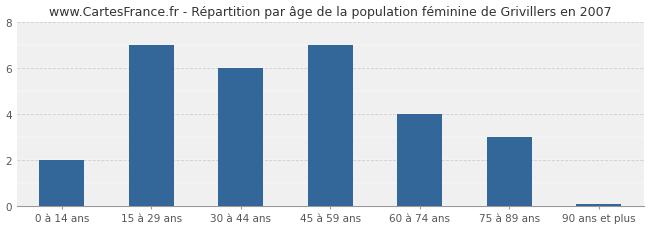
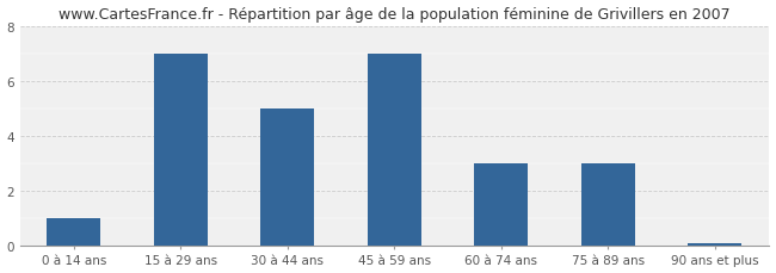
0 à 14 ans: 2.0 -> 1.0
30 à 44 ans: 6.0 -> 5.0
60 à 74 ans: 4.0 -> 3.0
